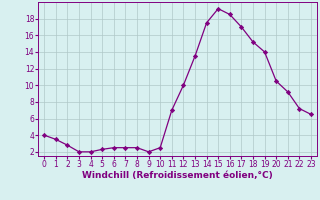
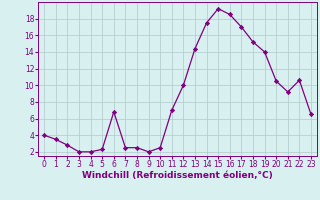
6: 2.5 -> 6.8
13: 13.5 -> 14.4
22: 7.2 -> 10.6
